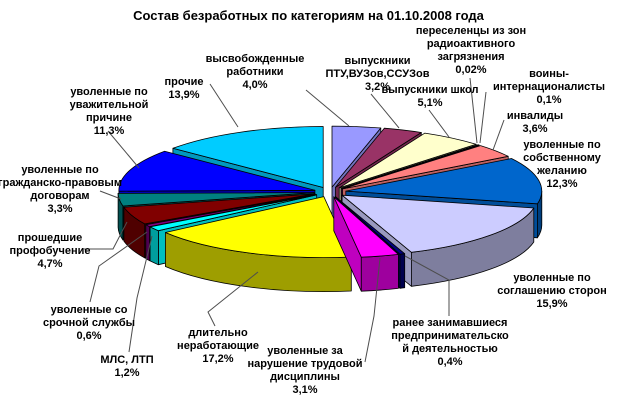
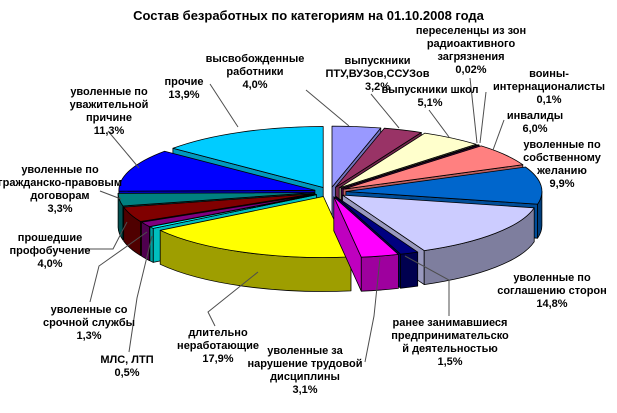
инвалиды: 3,6% -> 6,0%
уволенные по собственному желанию: 12,3% -> 9,9%
уволенные по соглашению сторон: 15,9% -> 14,8%
ранее занимавшиеся предпринимательско й деятельностью: 0,4% -> 1,5%
длительно неработающие: 17,2% -> 17,9%
МЛС, ЛТП: 1,2% -> 0,5%
уволенные со срочной службы: 0,6% -> 1,3%
прошедшие профобучение: 4,7% -> 4,0%
